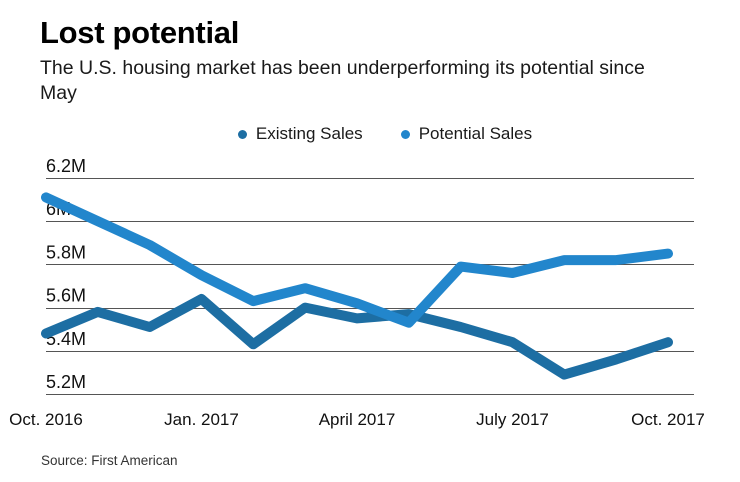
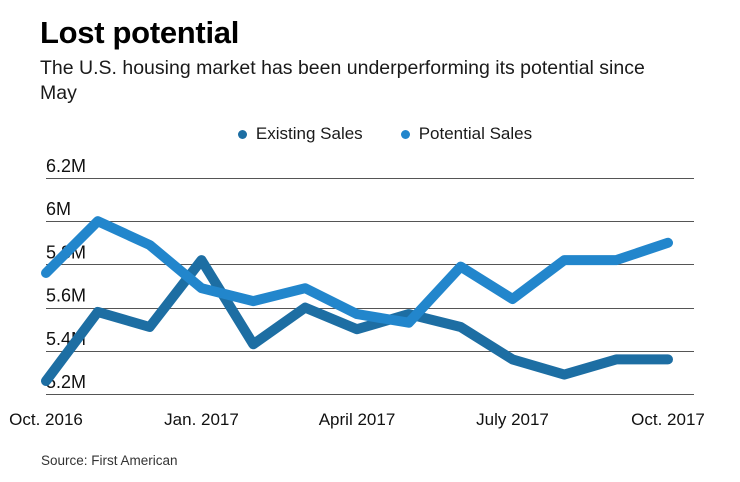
Existing Sales/Oct. 2016: 5.48M -> 5.26M
Potential Sales/Oct. 2016: 6.11M -> 5.76M
Existing Sales/Jan. 2017: 5.64M -> 5.82M
Potential Sales/Jan. 2017: 5.75M -> 5.69M
Existing Sales/April 2017: 5.55M -> 5.50M
Potential Sales/April 2017: 5.62M -> 5.57M
Existing Sales/July 2017: 5.44M -> 5.36M
Potential Sales/July 2017: 5.76M -> 5.64M
Existing Sales/Oct. 2017: 5.44M -> 5.36M
Potential Sales/Oct. 2017: 5.85M -> 5.90M
